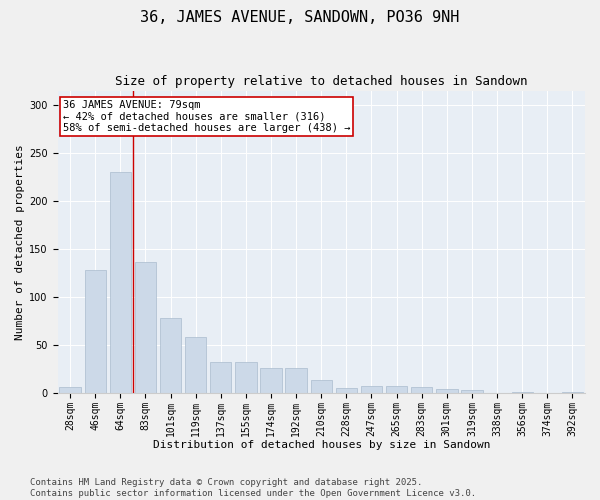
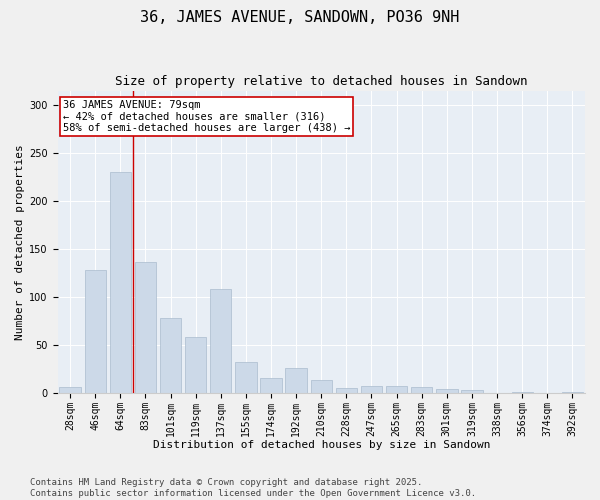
137sqm: 32 -> 108
174sqm: 26 -> 16
